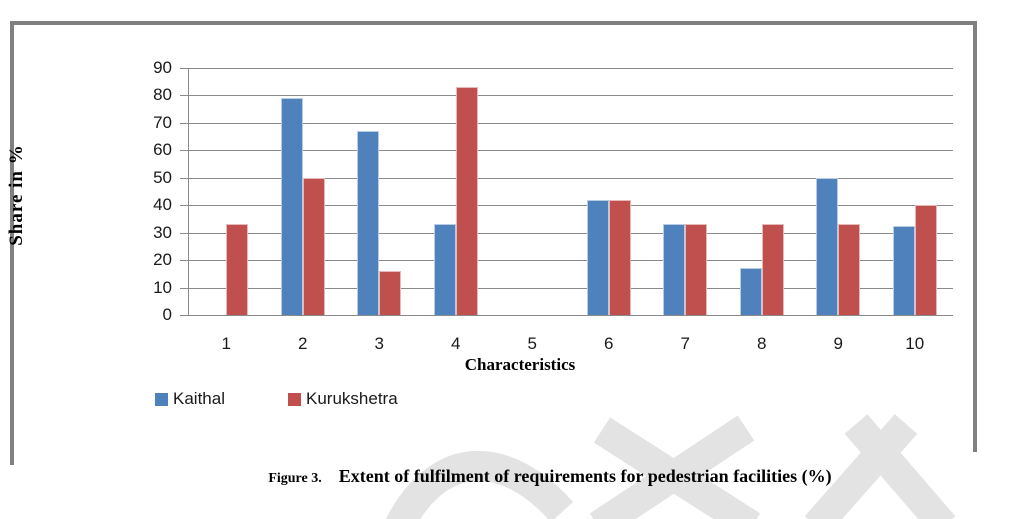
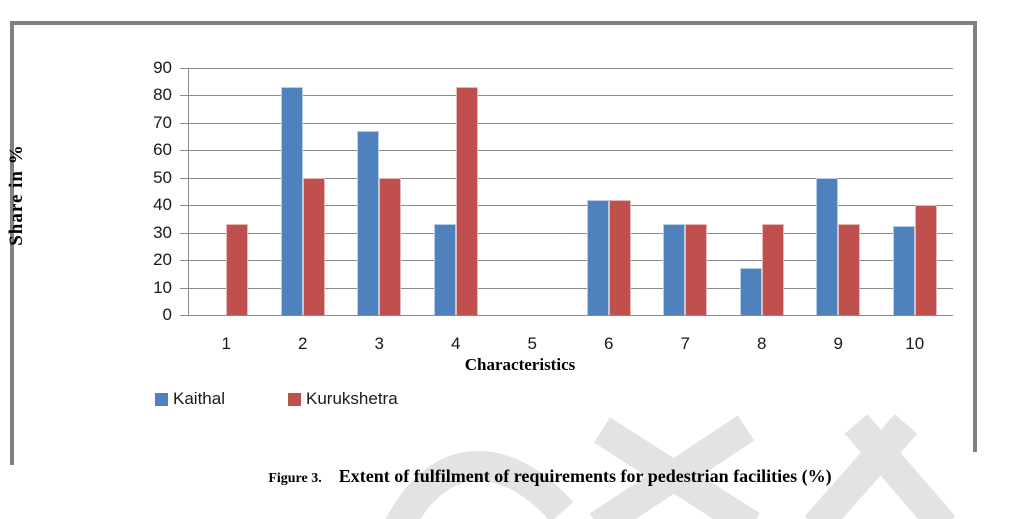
Kaithal/2: 79 -> 83
Kurukshetra/3: 16 -> 50
